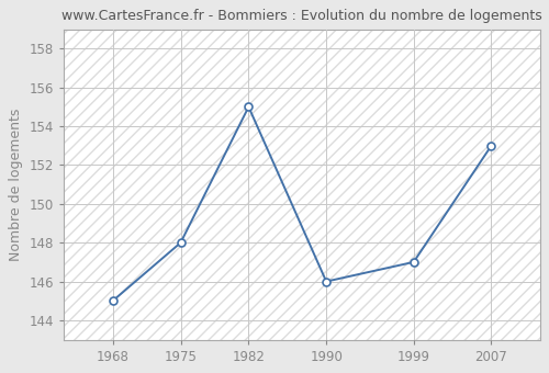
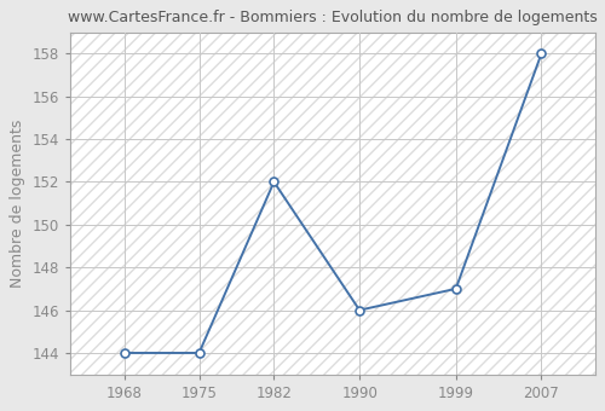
1968: 145 -> 144
1975: 148 -> 144
1982: 155 -> 152
2007: 153 -> 158
